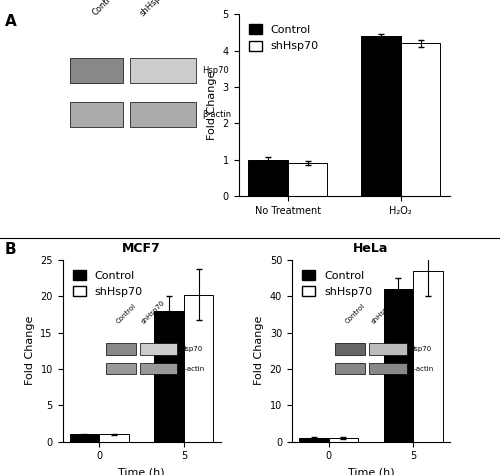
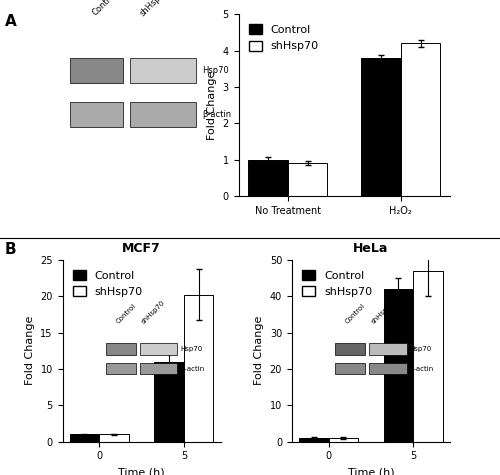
Control/H₂O₂: 4.4 -> 3.8
MCF7/Control/5: 18 -> 11
